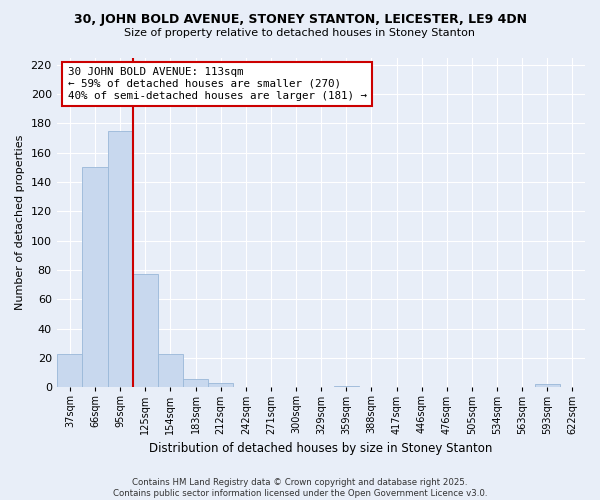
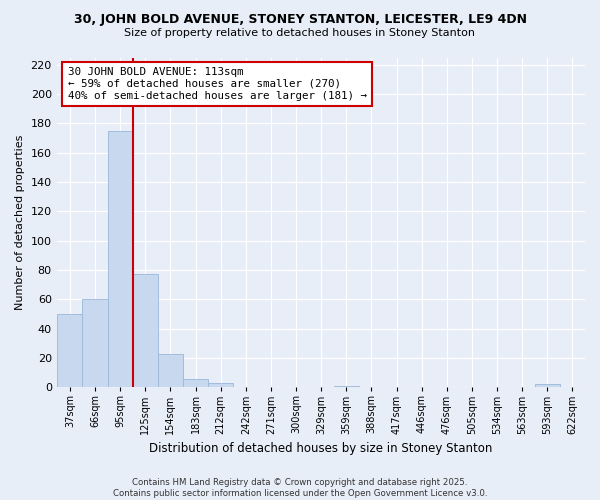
37sqm: 23 -> 50
66sqm: 150 -> 60
